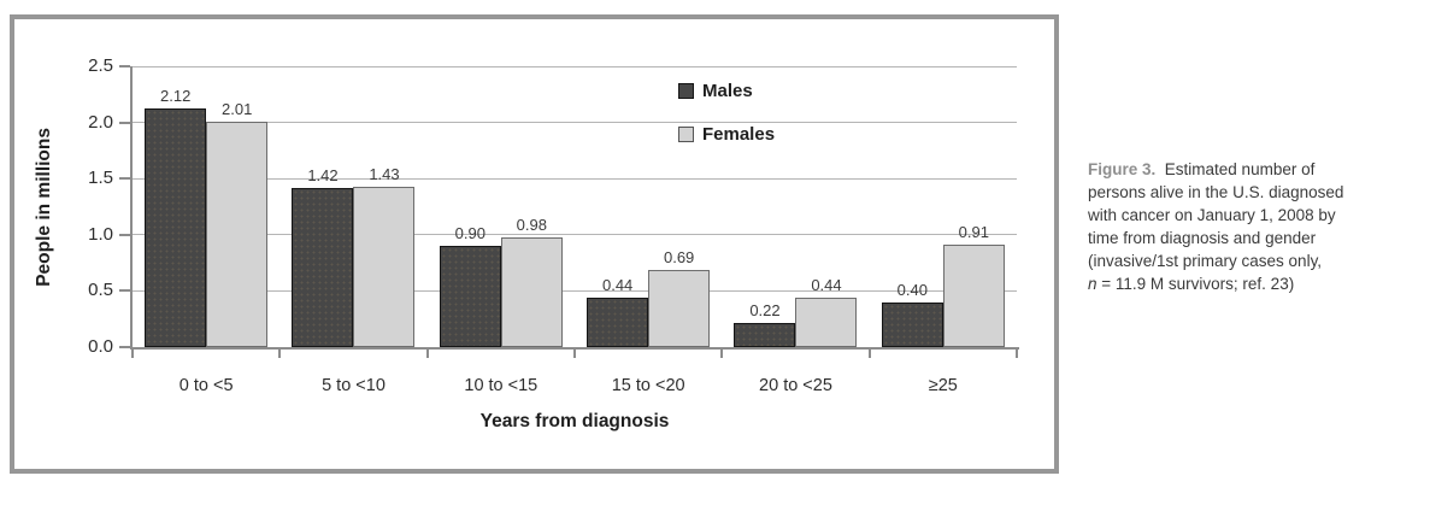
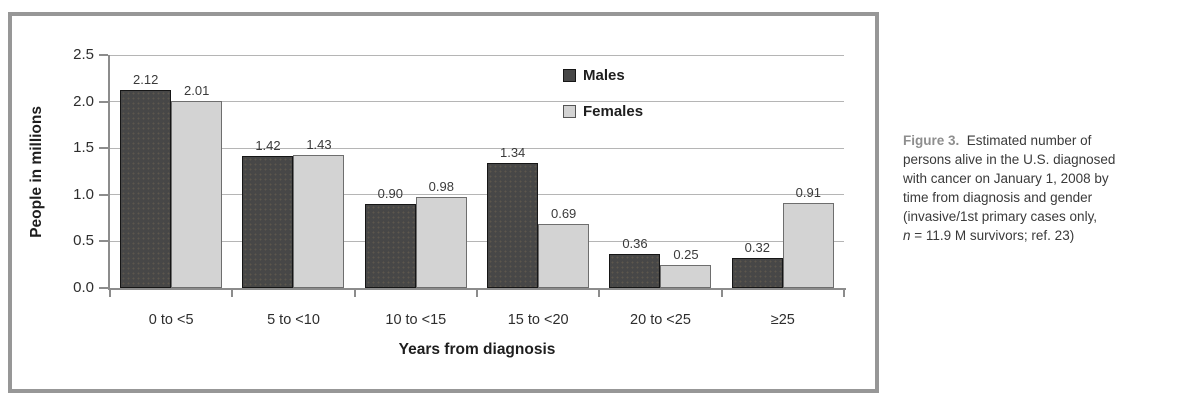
Males/15 to <20: 0.44 -> 1.34
Males/20 to <25: 0.22 -> 0.36
Females/20 to <25: 0.44 -> 0.25
Males/≥25: 0.40 -> 0.32
